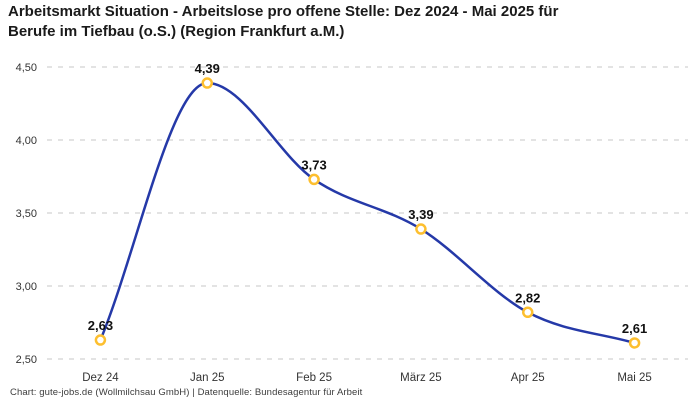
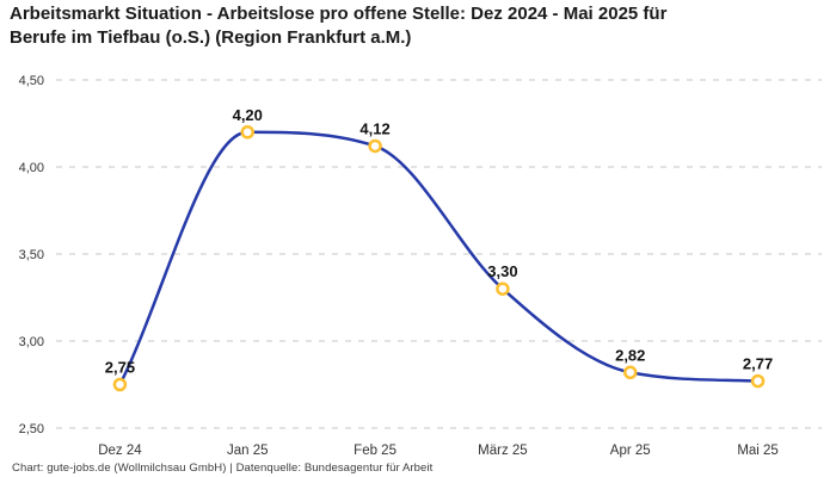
Dez 24: 2,63 -> 2,75
Jan 25: 4,39 -> 4,20
Feb 25: 3,73 -> 4,12
März 25: 3,39 -> 3,30
Mai 25: 2,61 -> 2,77
